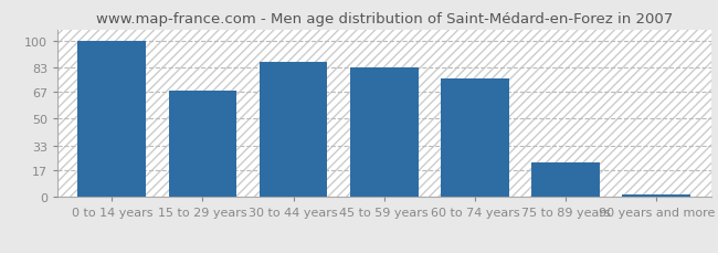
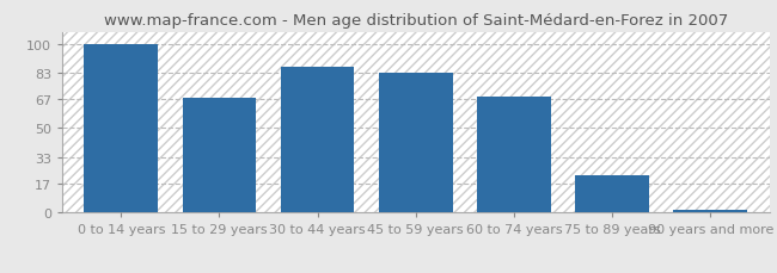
60 to 74 years: 76 -> 69
